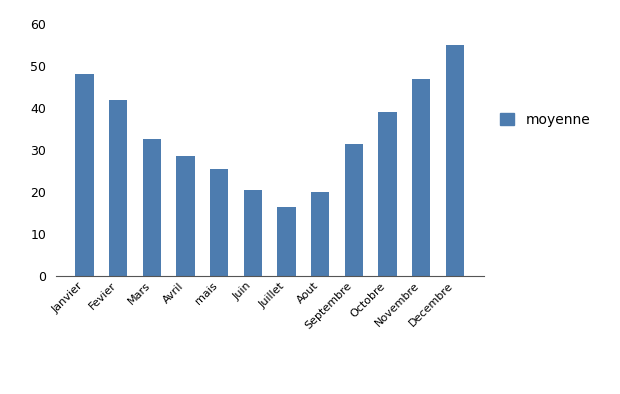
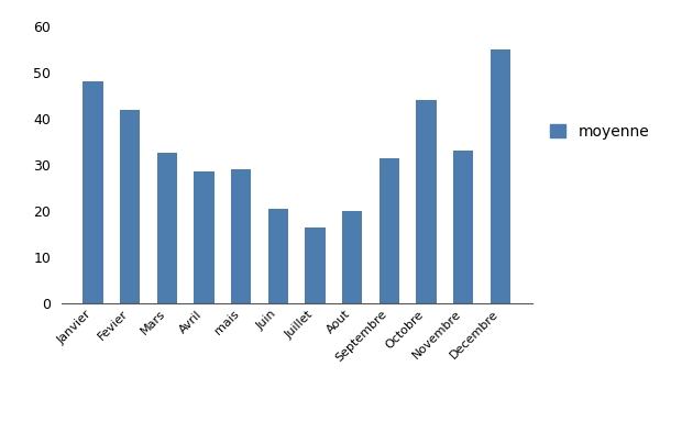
mais: 25.5 -> 29.0
Octobre: 39.0 -> 44.0
Novembre: 47.0 -> 33.0
